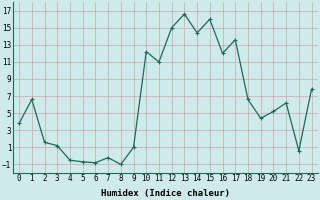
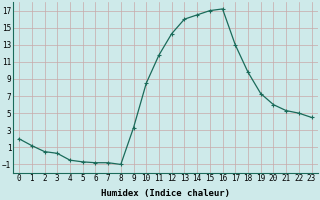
0: 3.8 -> 2.0
1: 6.6 -> 1.2
2: 1.6 -> 0.5
3: 1.2 -> 0.3
7: -0.2 -> -0.8
9: 1.0 -> 3.3
10: 12.2 -> 8.5
11: 11.0 -> 11.8
12: 15.0 -> 14.3
13: 16.6 -> 16.0
14: 14.4 -> 16.5
15: 16.0 -> 17.0
16: 12.0 -> 17.2
17: 13.6 -> 13.0
18: 6.6 -> 9.8
19: 4.4 -> 7.3
20: 5.2 -> 6.0
21: 6.2 -> 5.3
22: 0.6 -> 5.0
23: 7.8 -> 4.5
